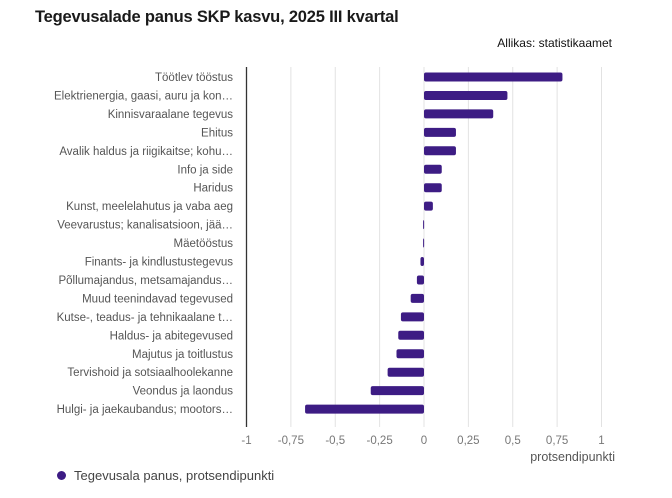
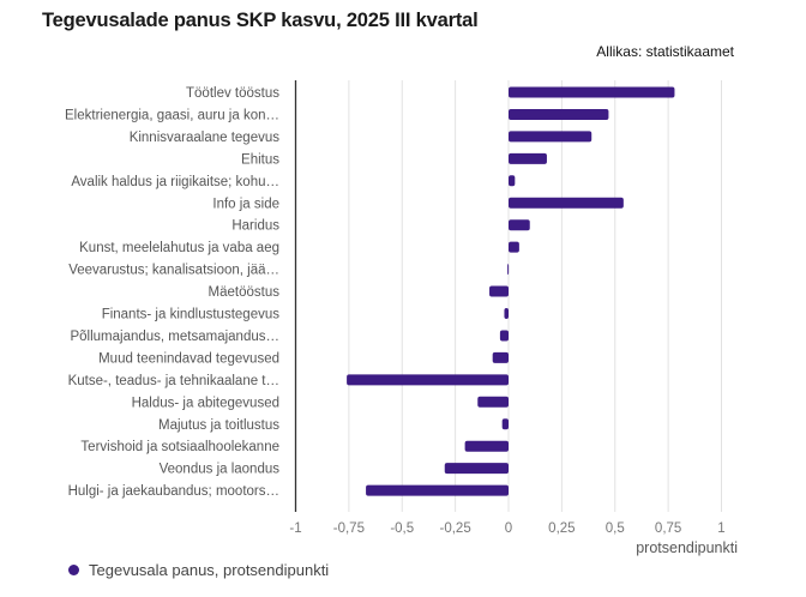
Avalik haldus ja riigikaitse; kohu…: 0.18 -> 0.03
Info ja side: 0.10 -> 0.54
Mäetööstus: -0.01 -> -0.09
Kutse-, teadus- ja tehnikaalane t…: -0.13 -> -0.76
Majutus ja toitlustus: -0.15 -> -0.03
